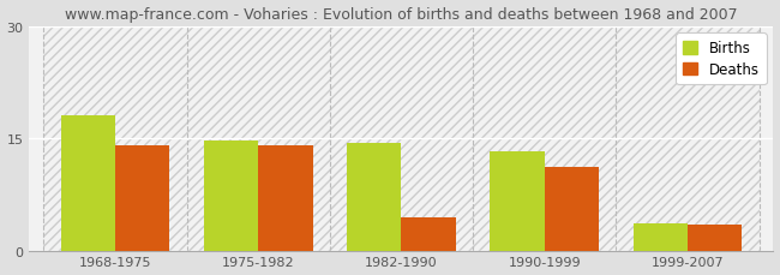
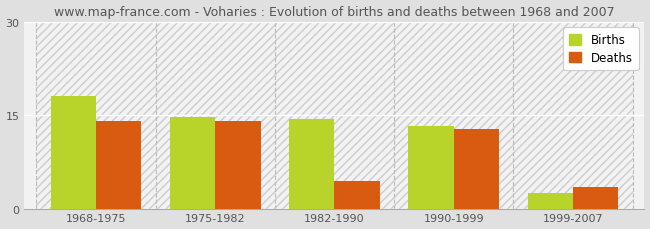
Deaths/1990-1999: 11.2 -> 12.8
Births/1999-2007: 3.6 -> 2.5
